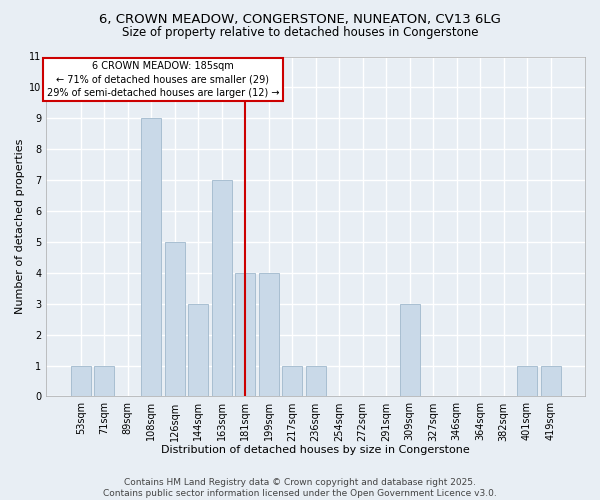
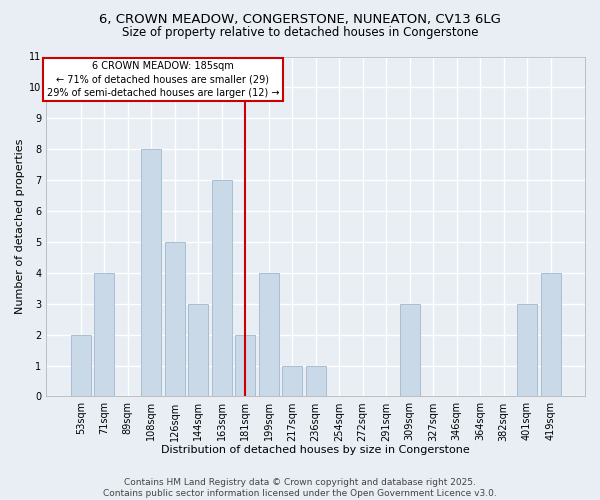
53sqm: 1 -> 2
71sqm: 1 -> 4
108sqm: 9 -> 8
181sqm: 4 -> 2
401sqm: 1 -> 3
419sqm: 1 -> 4
